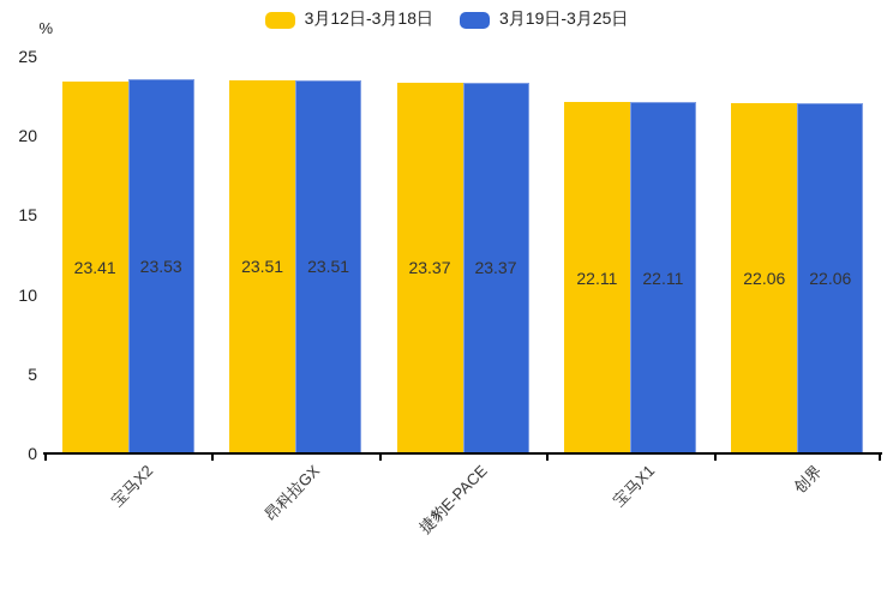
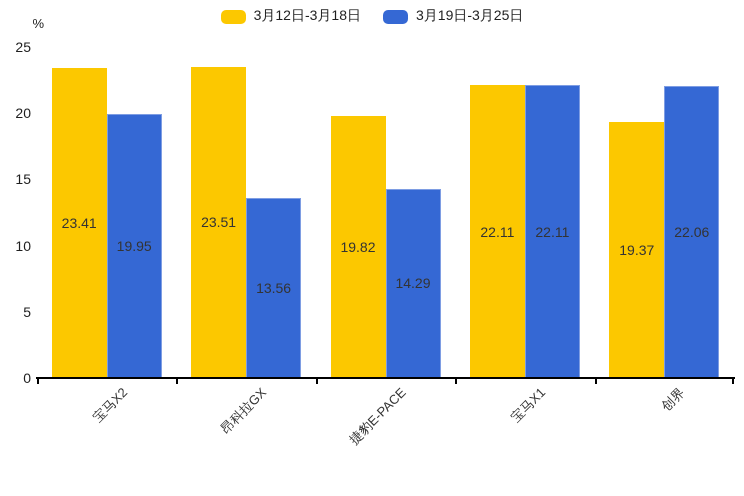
3月19日-3月25日/宝马X2: 23.53 -> 19.95
3月19日-3月25日/昂科拉GX: 23.51 -> 13.56
3月12日-3月18日/捷豹E-PACE: 23.37 -> 19.82
3月19日-3月25日/捷豹E-PACE: 23.37 -> 14.29
3月12日-3月18日/创界: 22.06 -> 19.37
